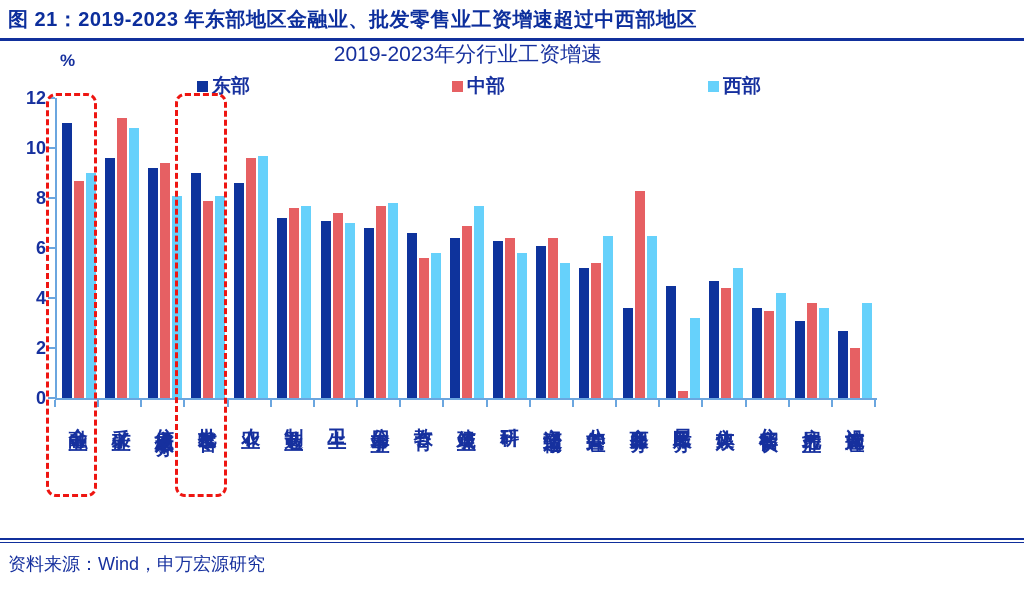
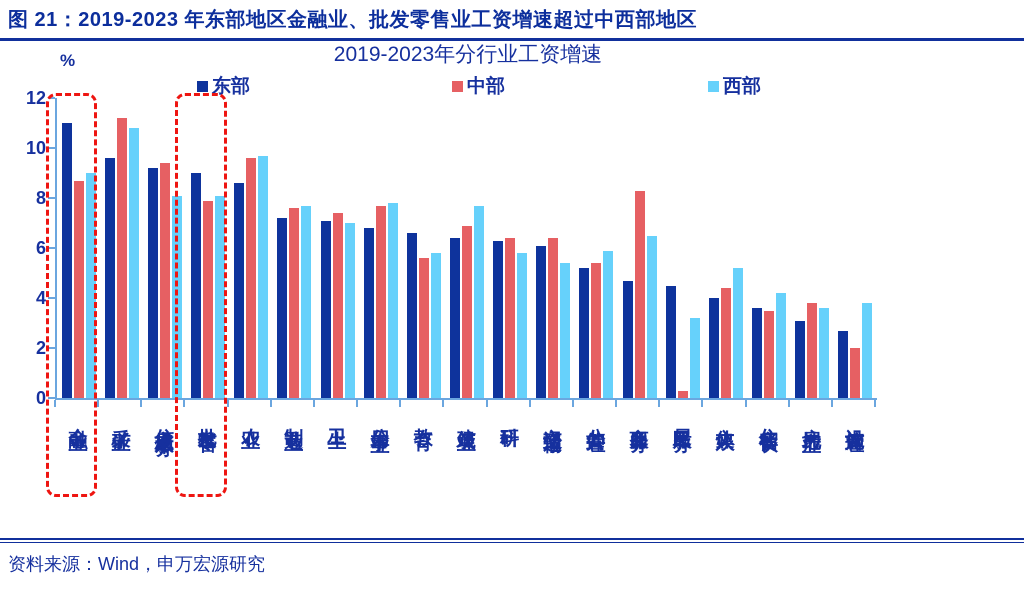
西部/公共管理: 6.5 -> 5.9
东部/商务服务: 3.6 -> 4.7
东部/文体娱: 4.7 -> 4.0
